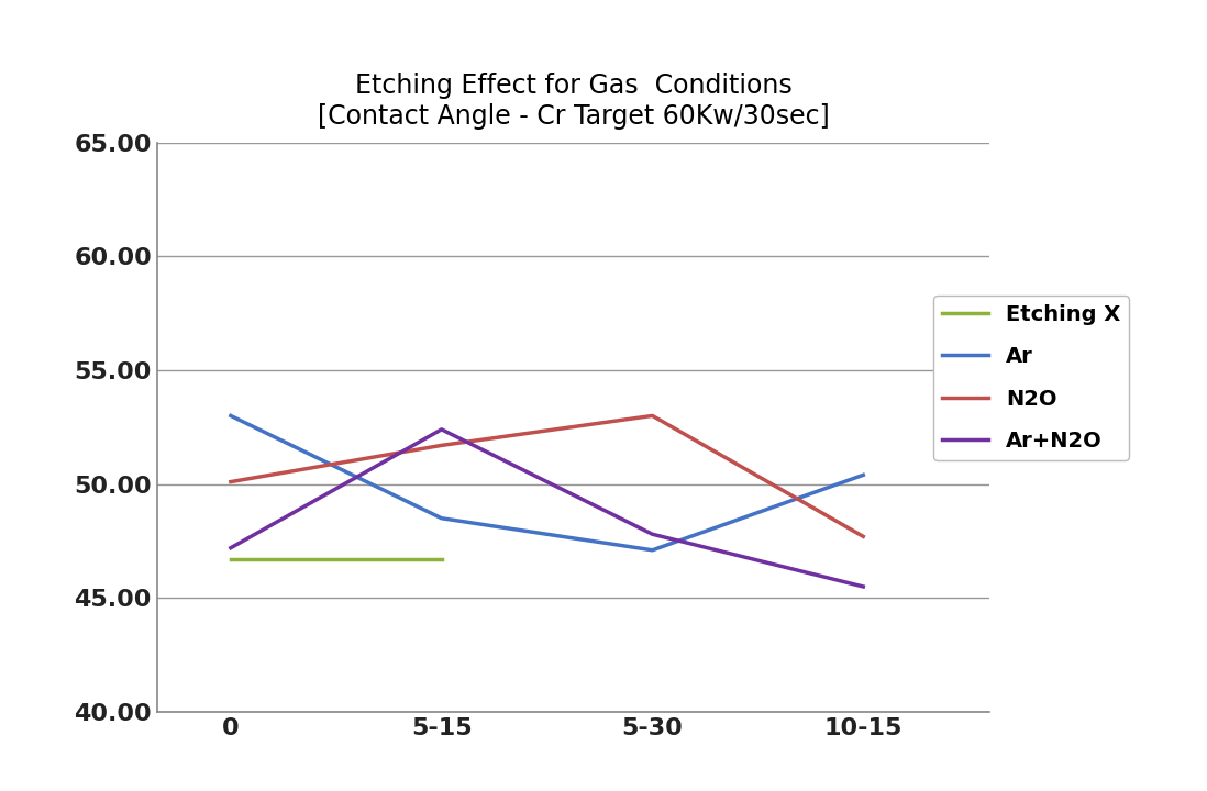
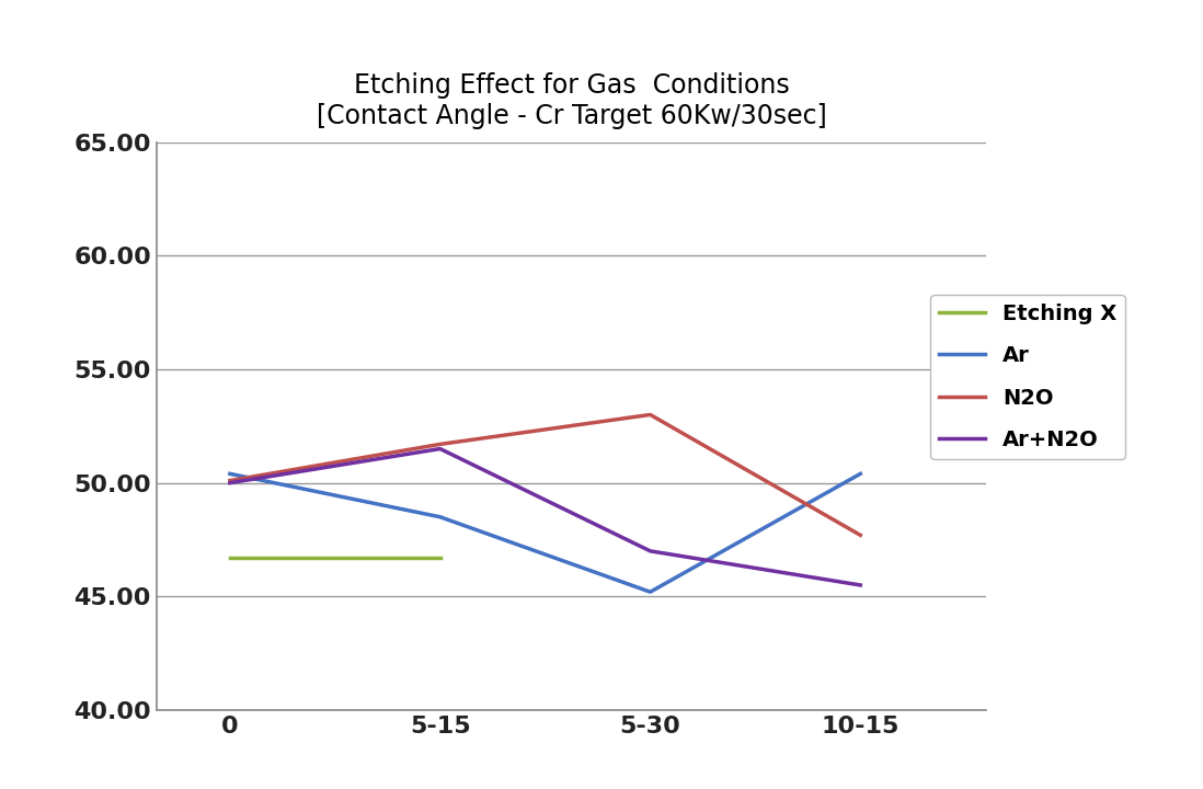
Ar/0: 53.0 -> 50.4
Ar+N2O/0: 47.2 -> 50.0
Ar+N2O/5-15: 52.4 -> 51.5
Ar/5-30: 47.1 -> 45.2
Ar+N2O/5-30: 47.8 -> 47.0
